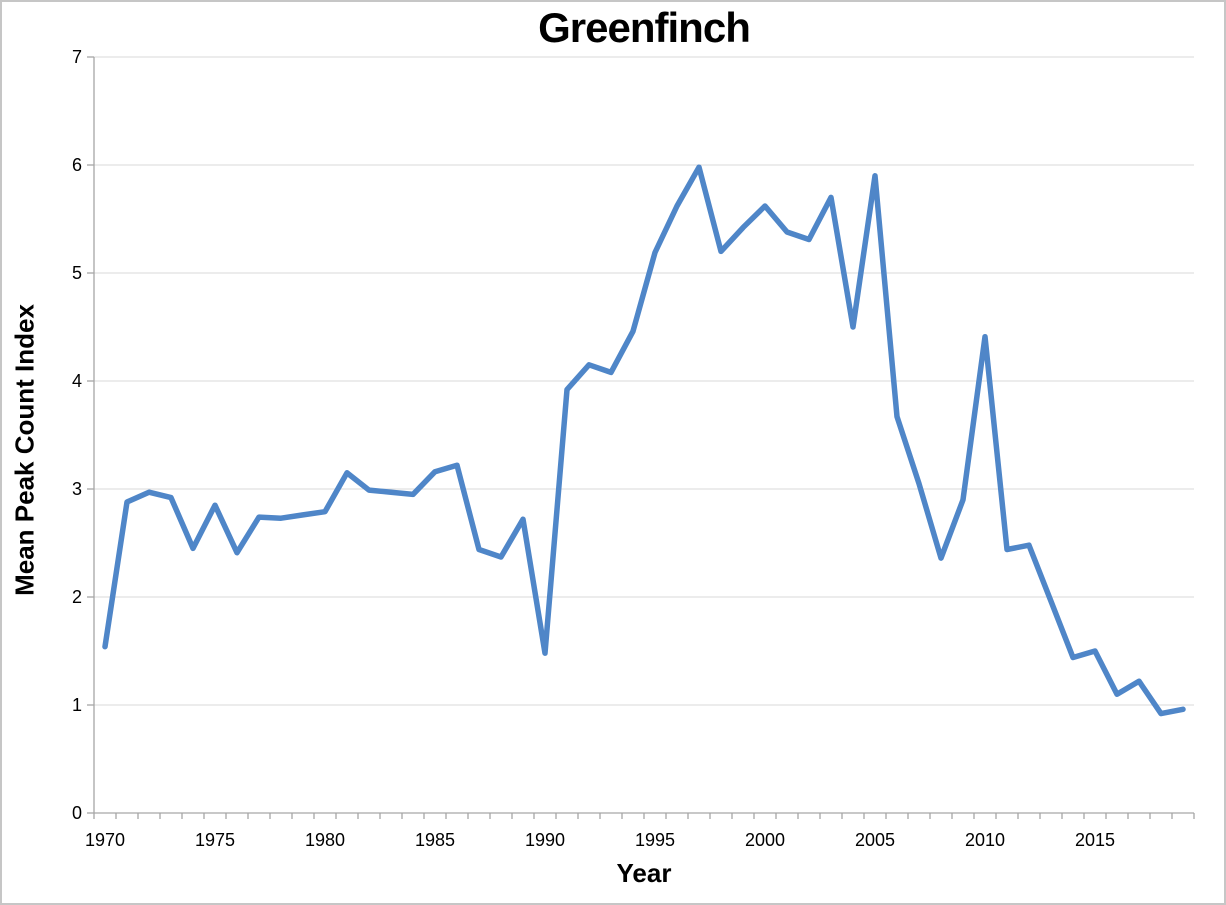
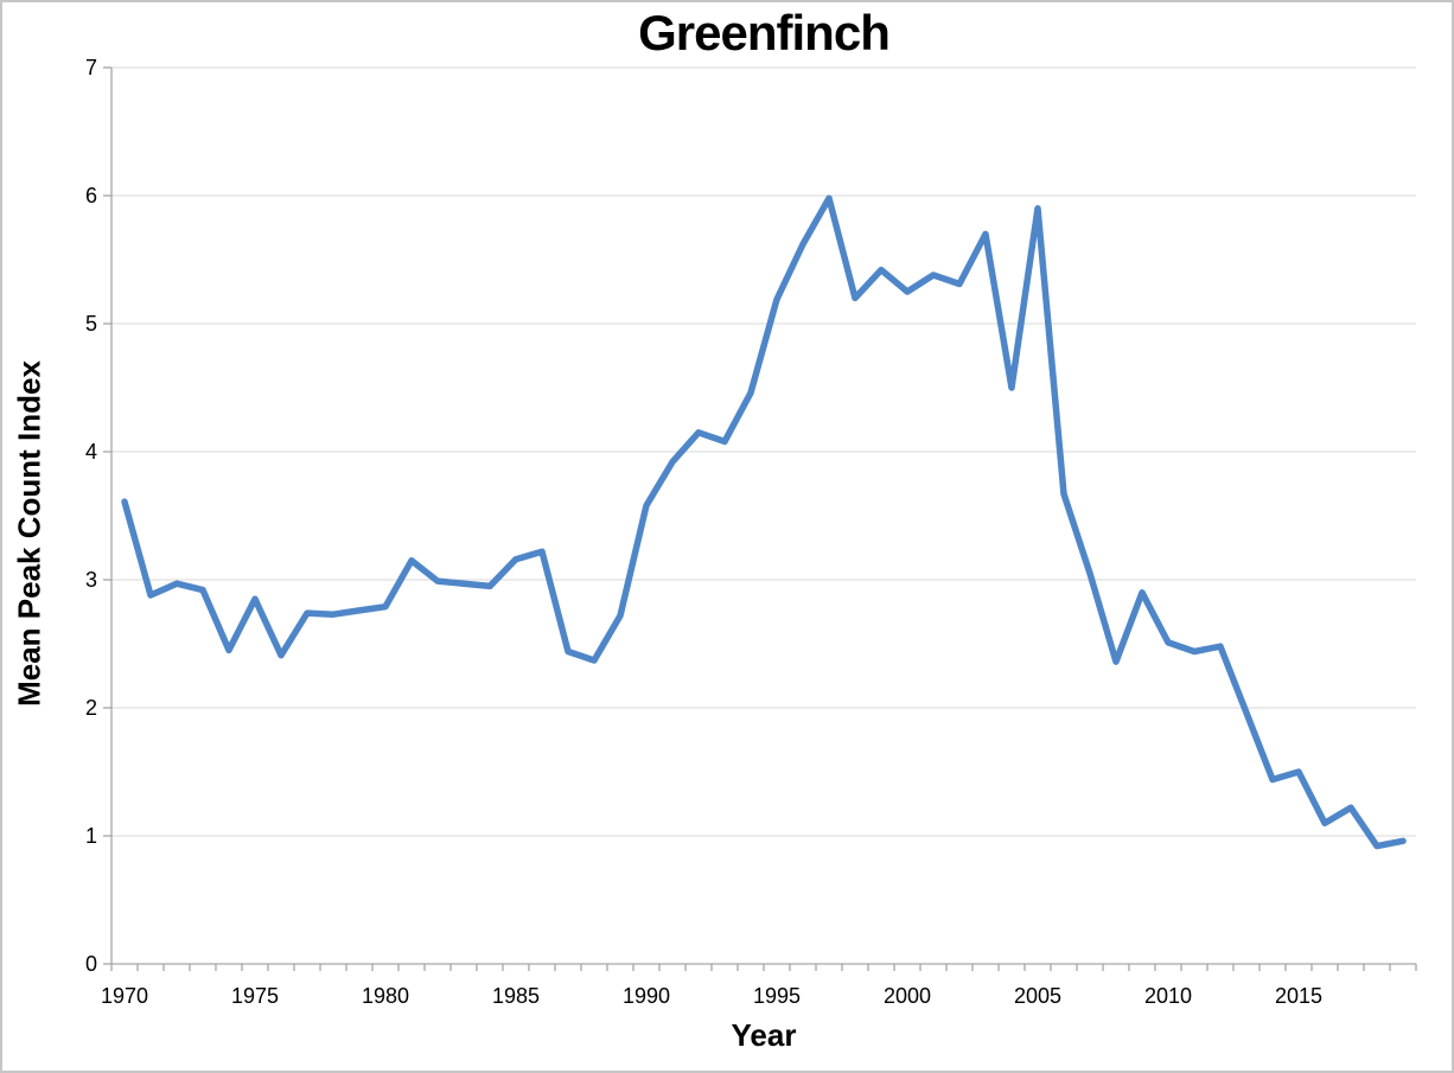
1970: 1.54 -> 3.61
1990: 1.48 -> 3.58
2000: 5.62 -> 5.25
2010: 4.41 -> 2.51
